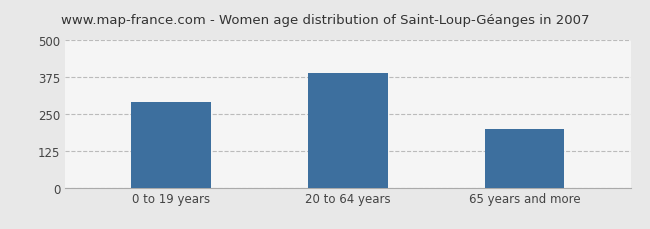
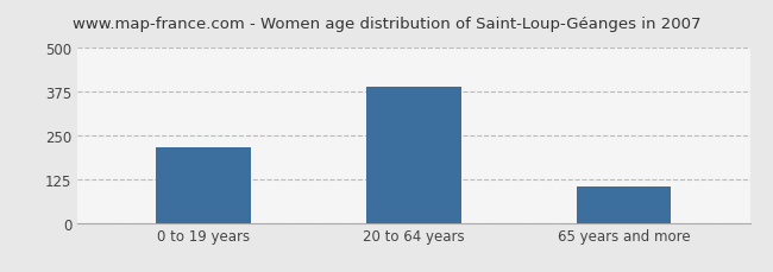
0 to 19 years: 290 -> 215
65 years and more: 200 -> 105
